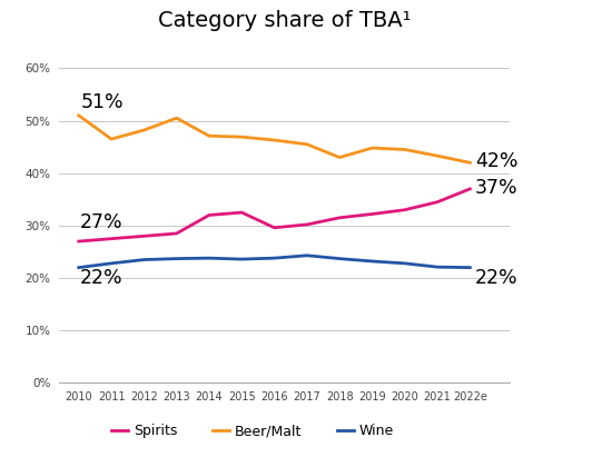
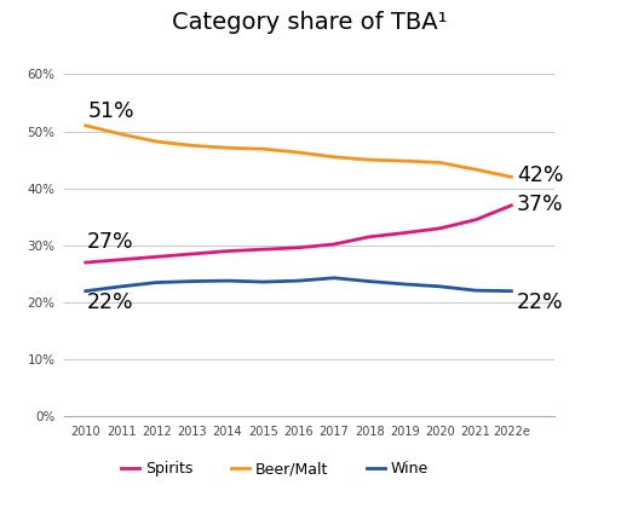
Beer/Malt/2011: 46.5% -> 49.5%
Beer/Malt/2013: 50.5% -> 47.5%
Spirits/2014: 32.0% -> 29.0%
Spirits/2015: 32.5% -> 29.3%
Beer/Malt/2018: 43.0% -> 45.0%
